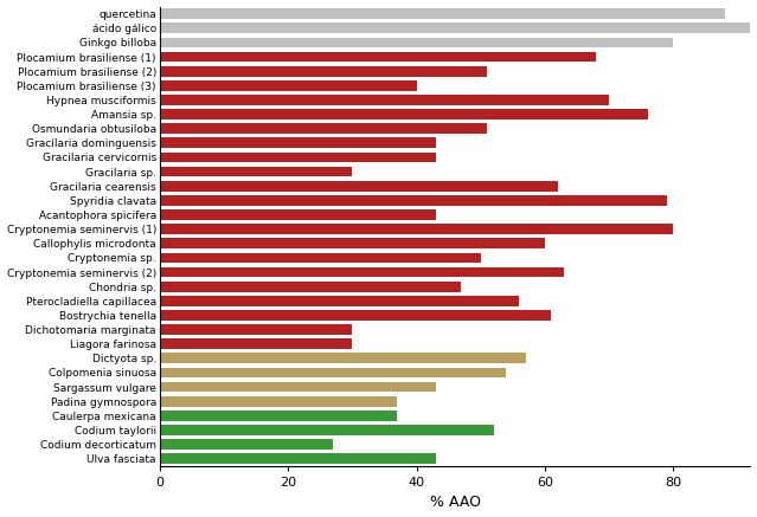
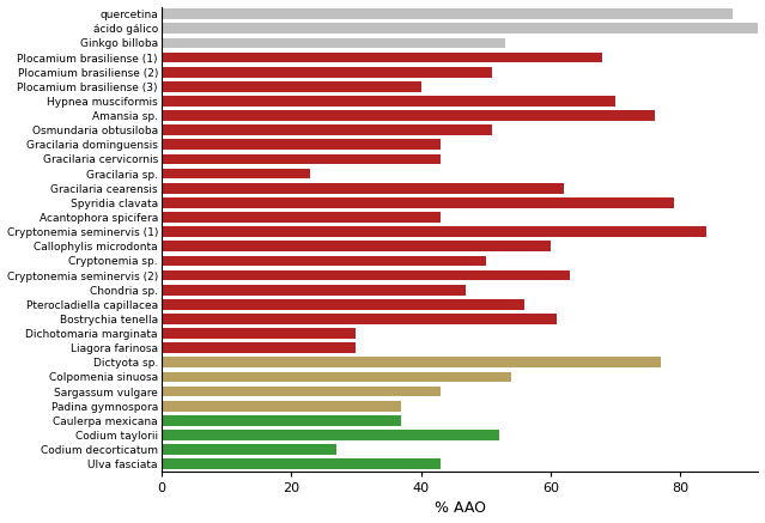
Ginkgo billoba: 80 -> 53
Gracilaria sp.: 30 -> 23
Cryptonemia seminervis (1): 80 -> 84
Dictyota sp.: 57 -> 77
